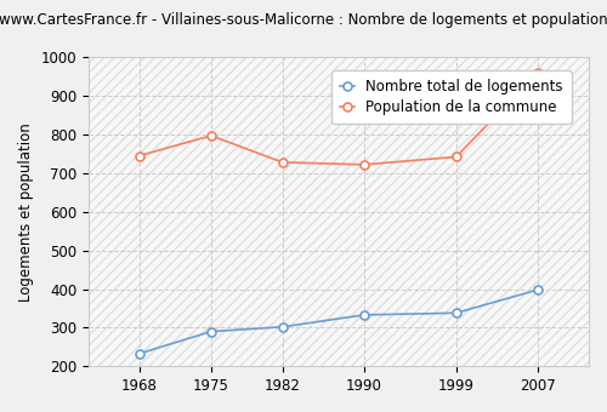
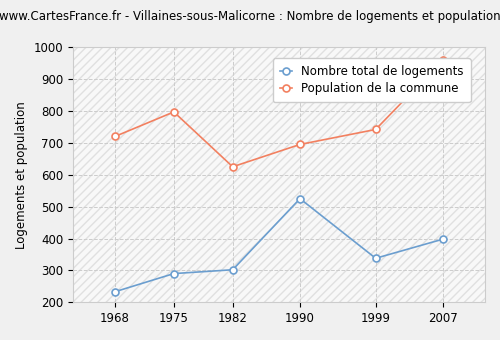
Population de la commune/1968: 745 -> 720
Population de la commune/1982: 728 -> 625
Nombre total de logements/1990: 333 -> 525
Population de la commune/1990: 722 -> 695
